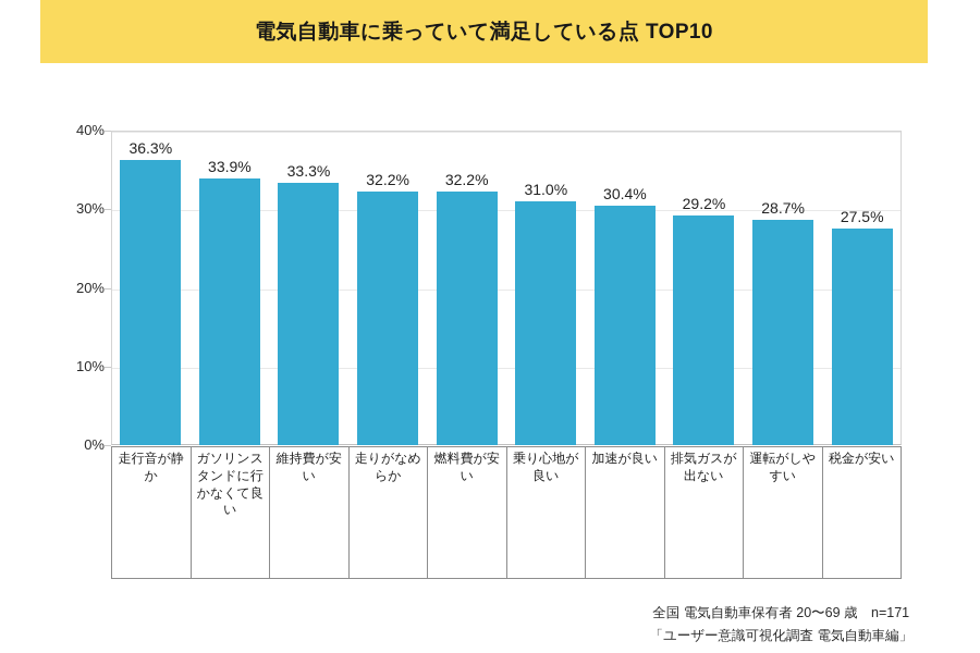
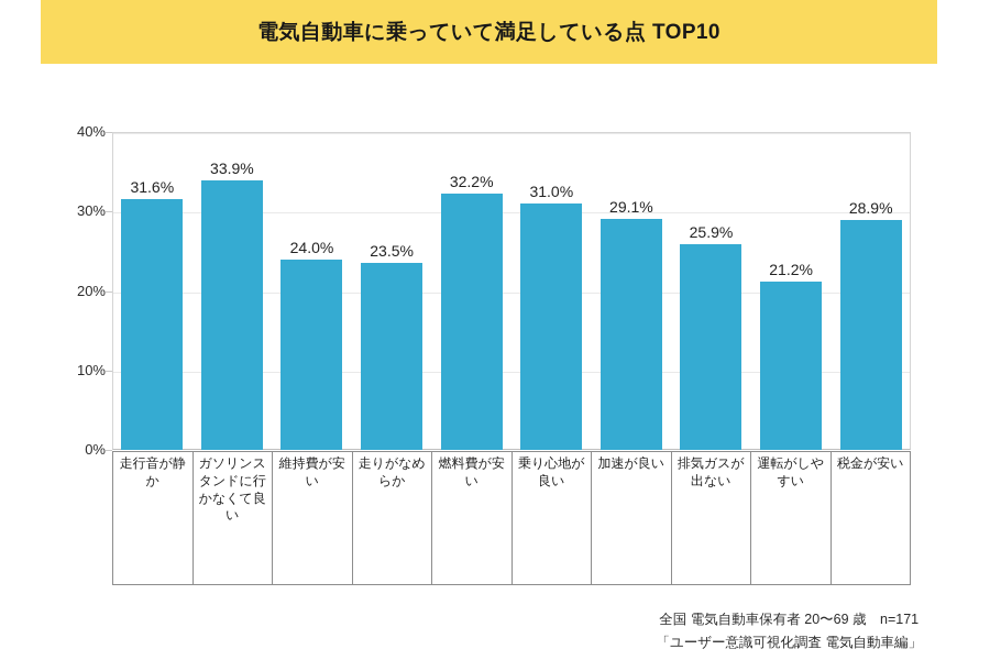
走行音が静か: 36.3% -> 31.6%
維持費が安い: 33.3% -> 24.0%
走りがなめらか: 32.2% -> 23.5%
加速が良い: 30.4% -> 29.1%
排気ガスが出ない: 29.2% -> 25.9%
運転がしやすい: 28.7% -> 21.2%
税金が安い: 27.5% -> 28.9%
